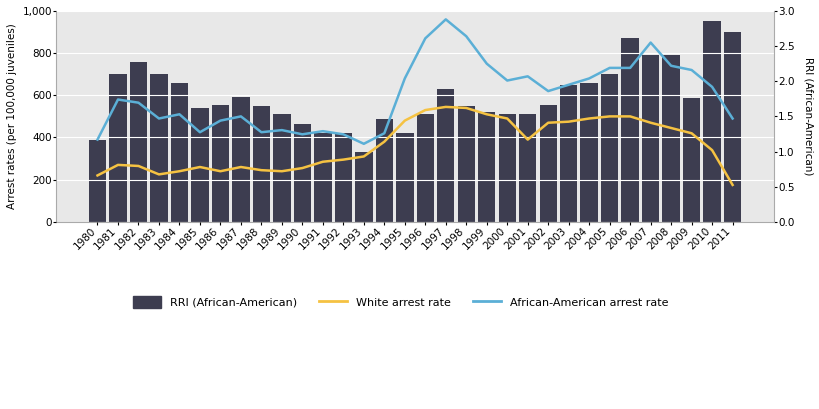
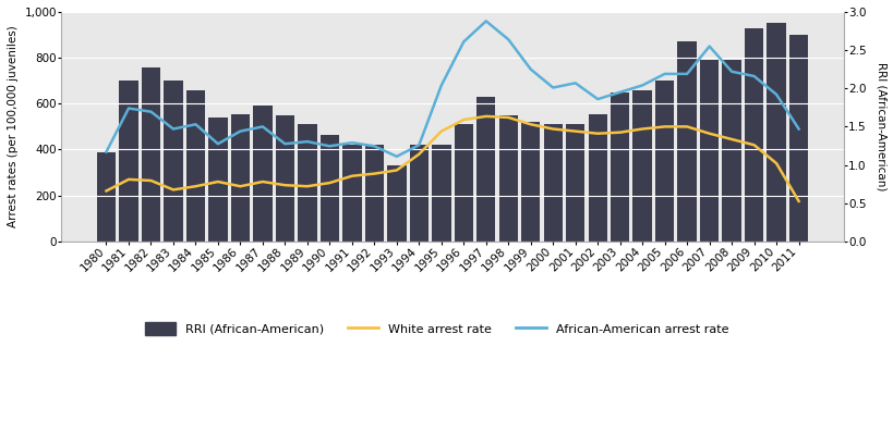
RRI (African-American)/1994: 490 -> 420
White arrest rate/2001: 390 -> 480
RRI (African-American)/2009: 585 -> 930
